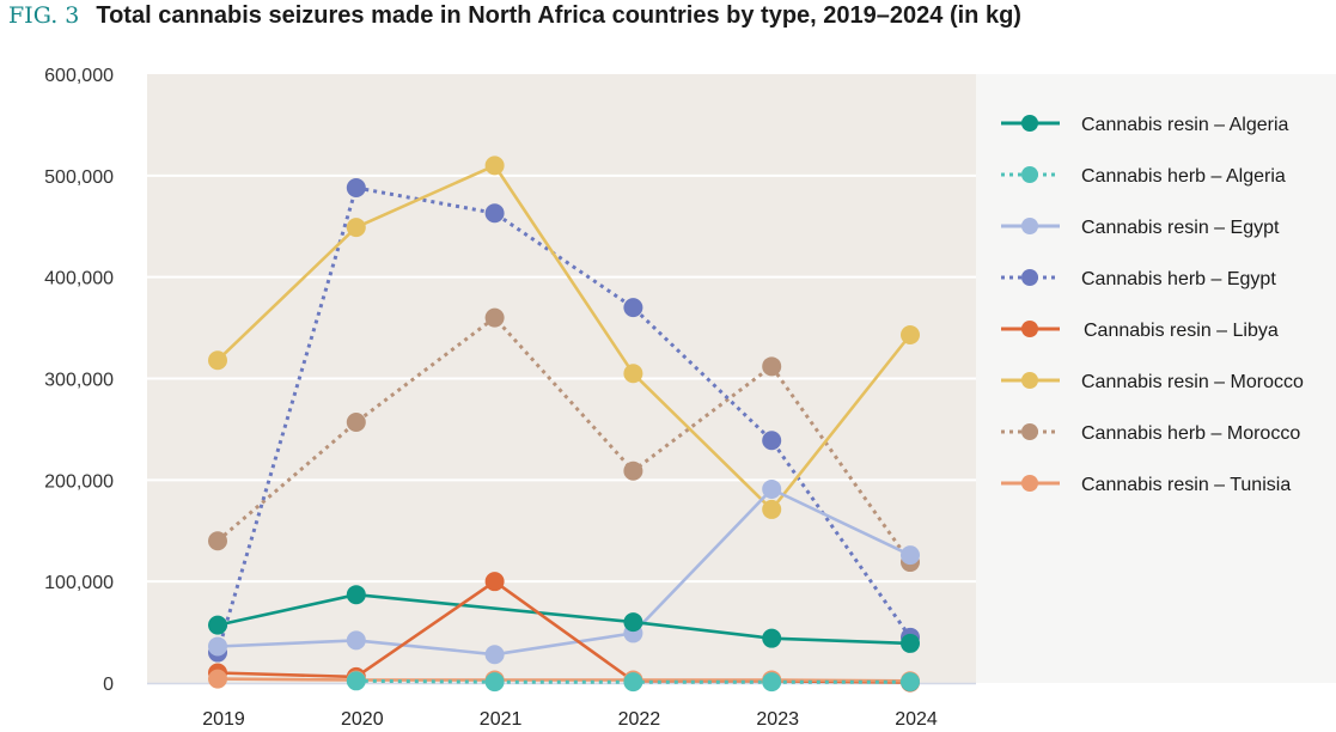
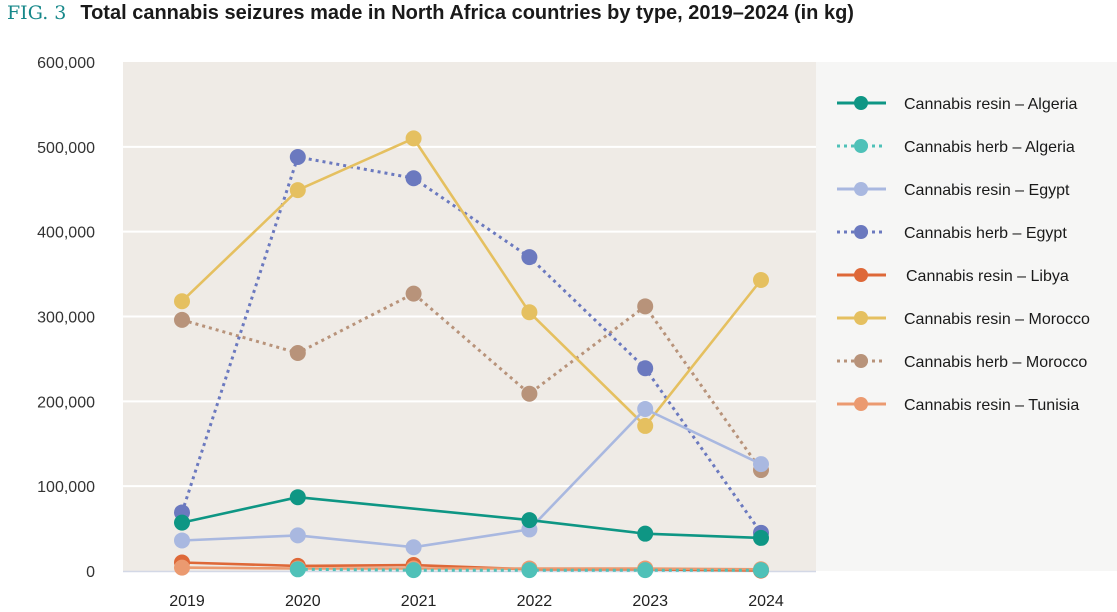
Cannabis herb – Egypt/2019: 30000 -> 70000
Cannabis herb – Morocco/2019: 140000 -> 300000
Cannabis resin – Libya/2021: 100000 -> 10000
Cannabis herb – Morocco/2021: 360000 -> 330000
